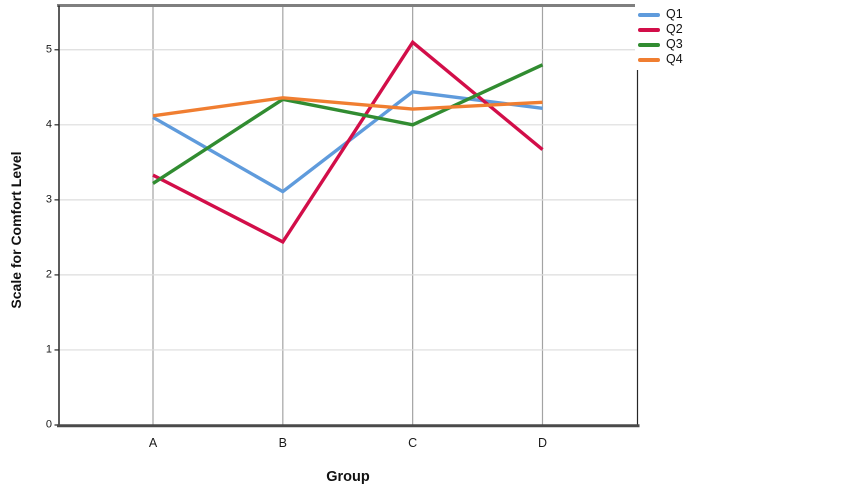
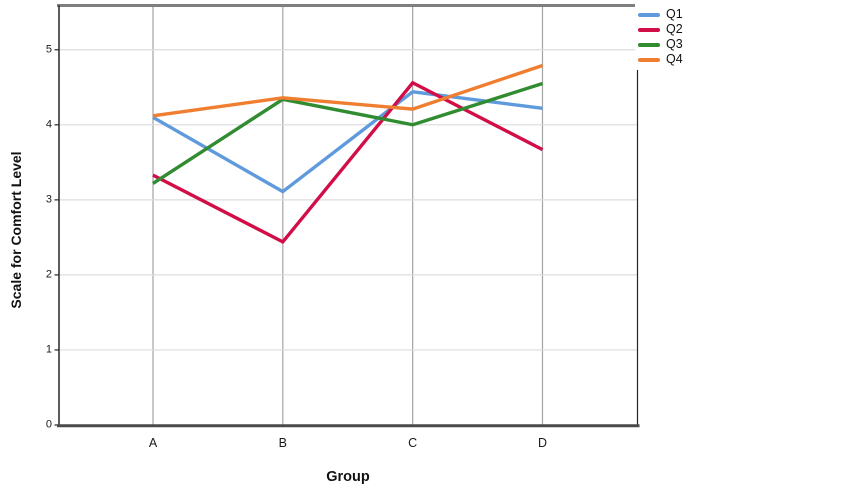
Q2/C: 5.1 -> 4.6
Q3/D: 4.8 -> 4.5
Q4/D: 4.3 -> 4.8
